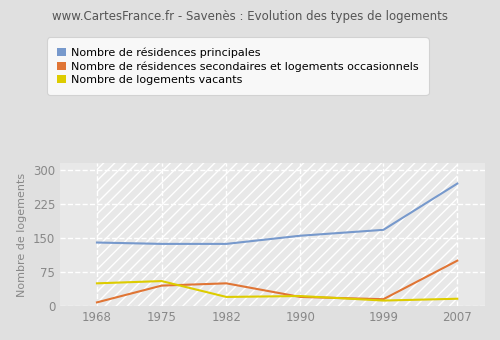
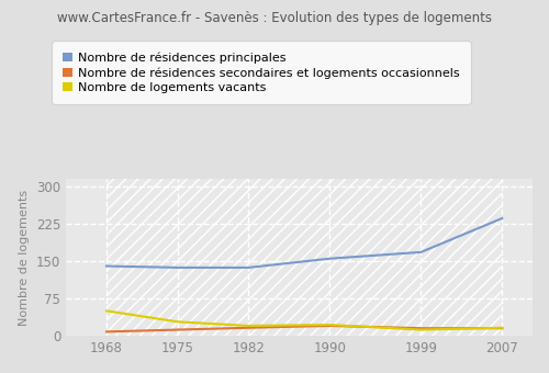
Nombre de résidences secondaires et logements occasionnels/1975: 45 -> 12
Nombre de logements vacants/1975: 55 -> 28
Nombre de résidences secondaires et logements occasionnels/1982: 50 -> 16
Nombre de résidences principales/2007: 270 -> 236
Nombre de résidences secondaires et logements occasionnels/2007: 100 -> 15
